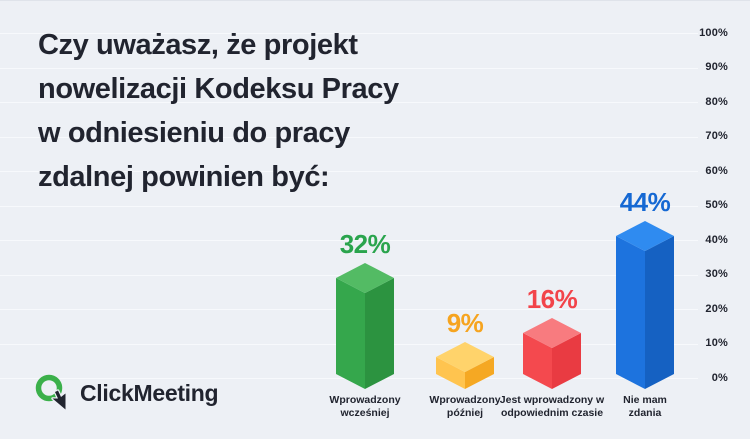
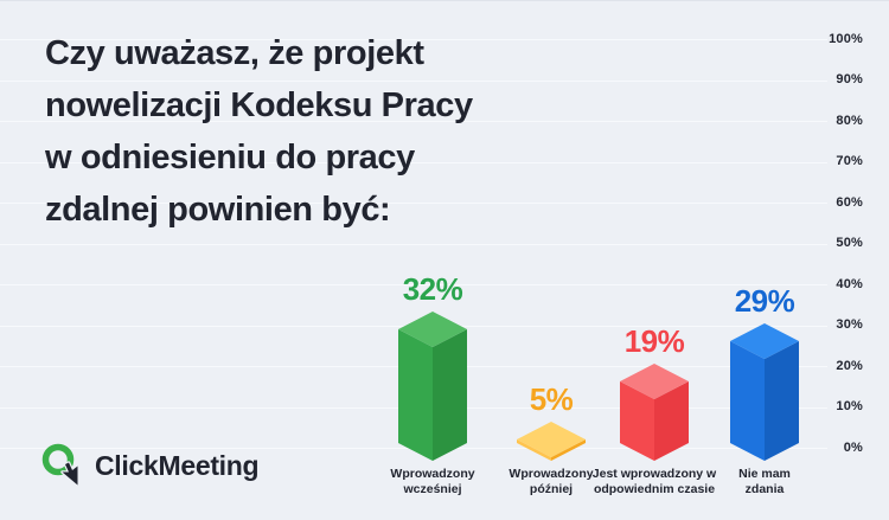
Wprowadzony później: 9% -> 5%
Jest wprowadzony w odpowiednim czasie: 16% -> 19%
Nie mam zdania: 44% -> 29%
